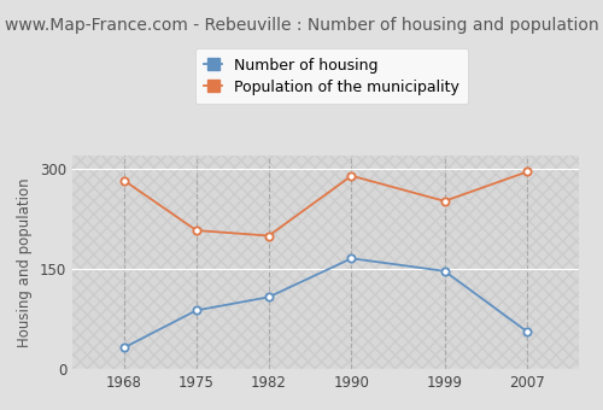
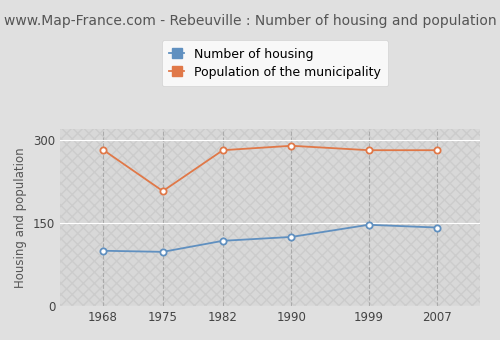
Number of housing/1968: 32 -> 100
Number of housing/1975: 88 -> 98
Number of housing/1982: 108 -> 118
Population of the municipality/1982: 200 -> 282
Number of housing/1990: 166 -> 125
Population of the municipality/1999: 252 -> 282
Number of housing/2007: 56 -> 142
Population of the municipality/2007: 296 -> 282
